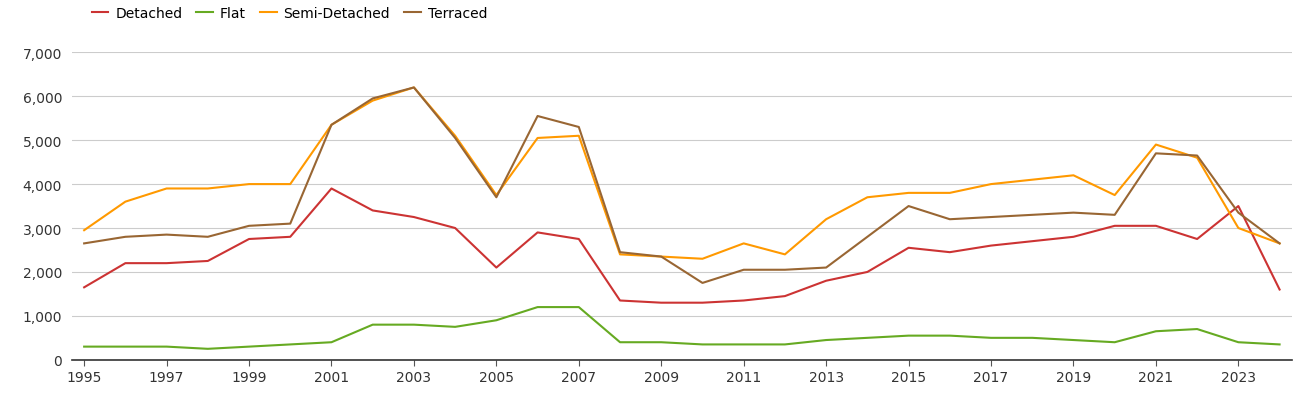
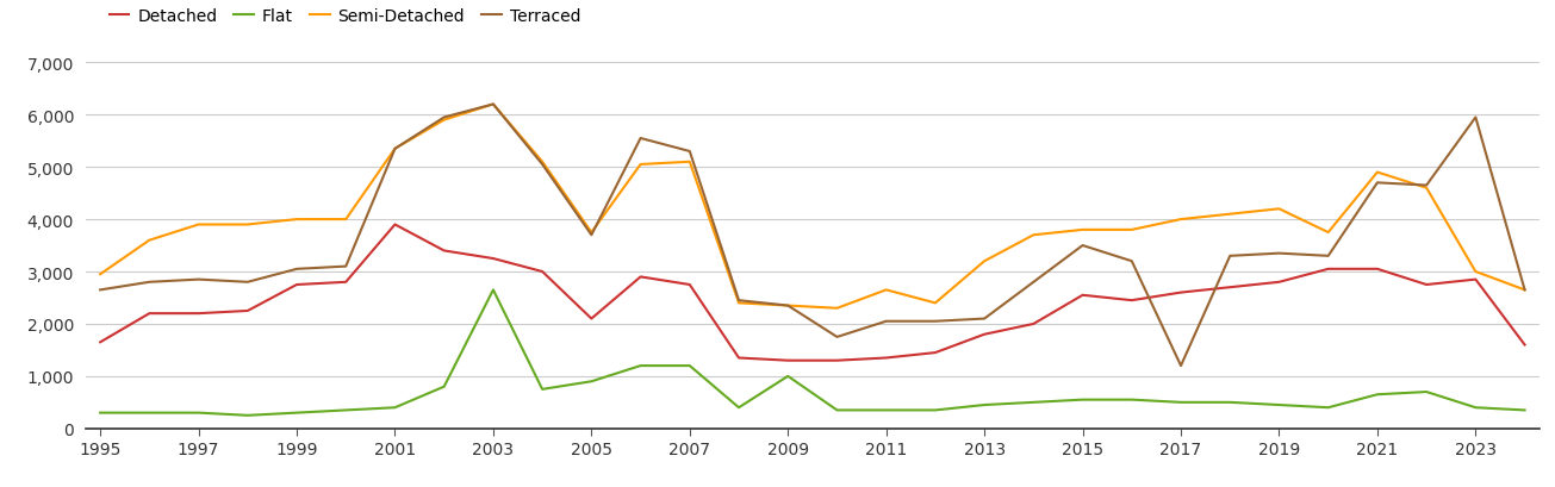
Flat/2003: 800 -> 2,650
Flat/2009: 400 -> 1,000
Terraced/2017: 3,250 -> 1,200
Detached/2023: 3,500 -> 2,850
Terraced/2023: 3,350 -> 5,950
